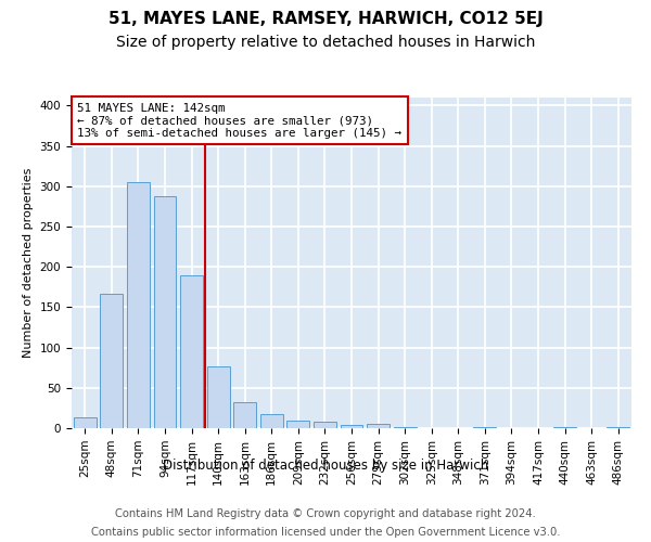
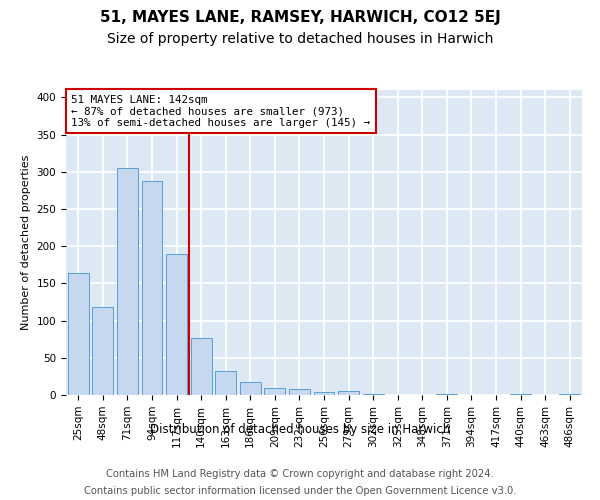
25sqm: 14 -> 164
48sqm: 167 -> 118
